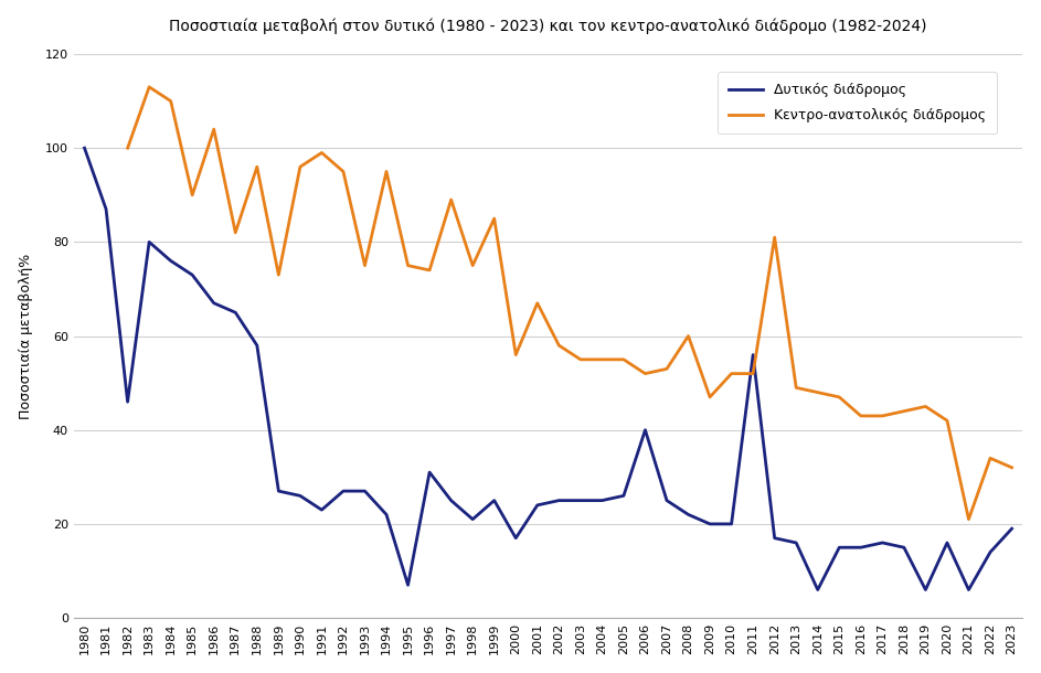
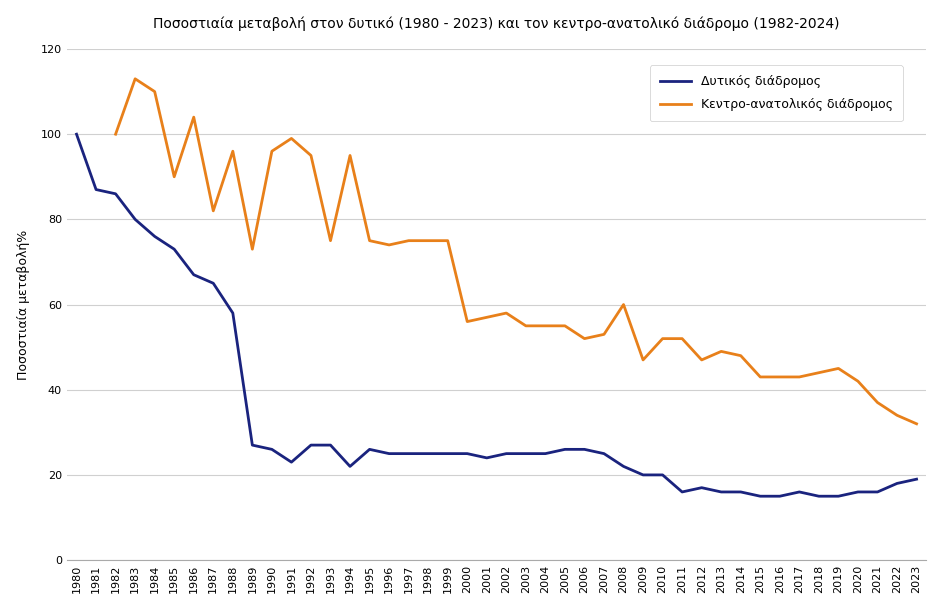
Δυτικός διάδρομος/1982: 46 -> 86
Δυτικός διάδρομος/1995: 7 -> 26
Δυτικός διάδρομος/1996: 31 -> 25
Κεντρο-ανατολικός διάδρομος/1997: 89 -> 75
Δυτικός διάδρομος/1998: 21 -> 25
Κεντρο-ανατολικός διάδρομος/1999: 85 -> 75
Δυτικός διάδρομος/2000: 17 -> 25
Κεντρο-ανατολικός διάδρομος/2001: 67 -> 57
Δυτικός διάδρομος/2006: 40 -> 26
Δυτικός διάδρομος/2011: 56 -> 16
Κεντρο-ανατολικός διάδρομος/2012: 81 -> 47
Δυτικός διάδρομος/2014: 6 -> 16
Κεντρο-ανατολικός διάδρομος/2015: 47 -> 43
Δυτικός διάδρομος/2019: 6 -> 15
Δυτικός διάδρομος/2021: 6 -> 16
Κεντρο-ανατολικός διάδρομος/2021: 21 -> 37
Δυτικός διάδρομος/2022: 14 -> 18
